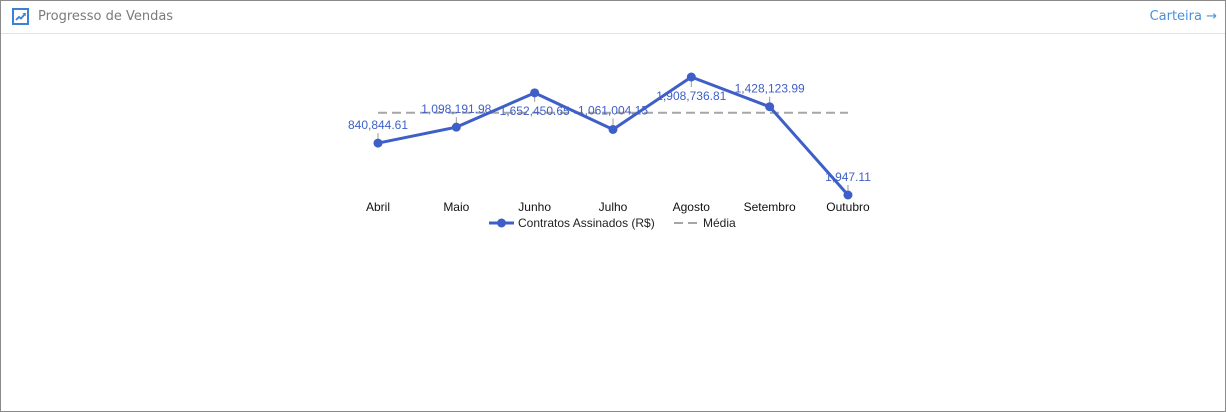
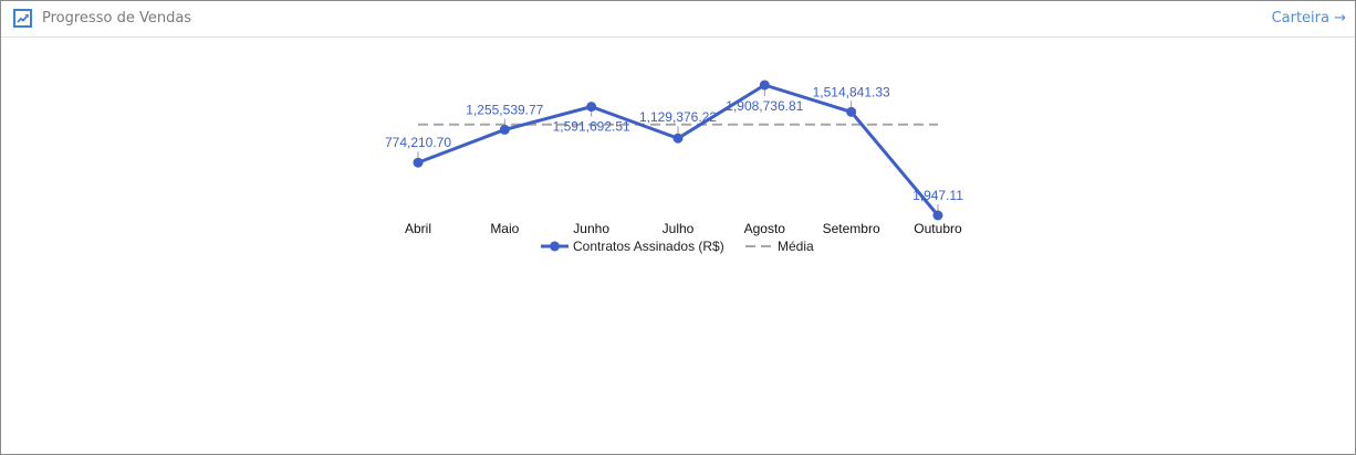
Contratos Assinados (R$)/Abril: 840,844.61 -> 774,210.70
Contratos Assinados (R$)/Maio: 1,098,191.98 -> 1,255,539.77
Contratos Assinados (R$)/Junho: 1,652,450.65 -> 1,591,692.51
Contratos Assinados (R$)/Julho: 1,061,004.15 -> 1,129,376.22
Contratos Assinados (R$)/Setembro: 1,428,123.99 -> 1,514,841.33
